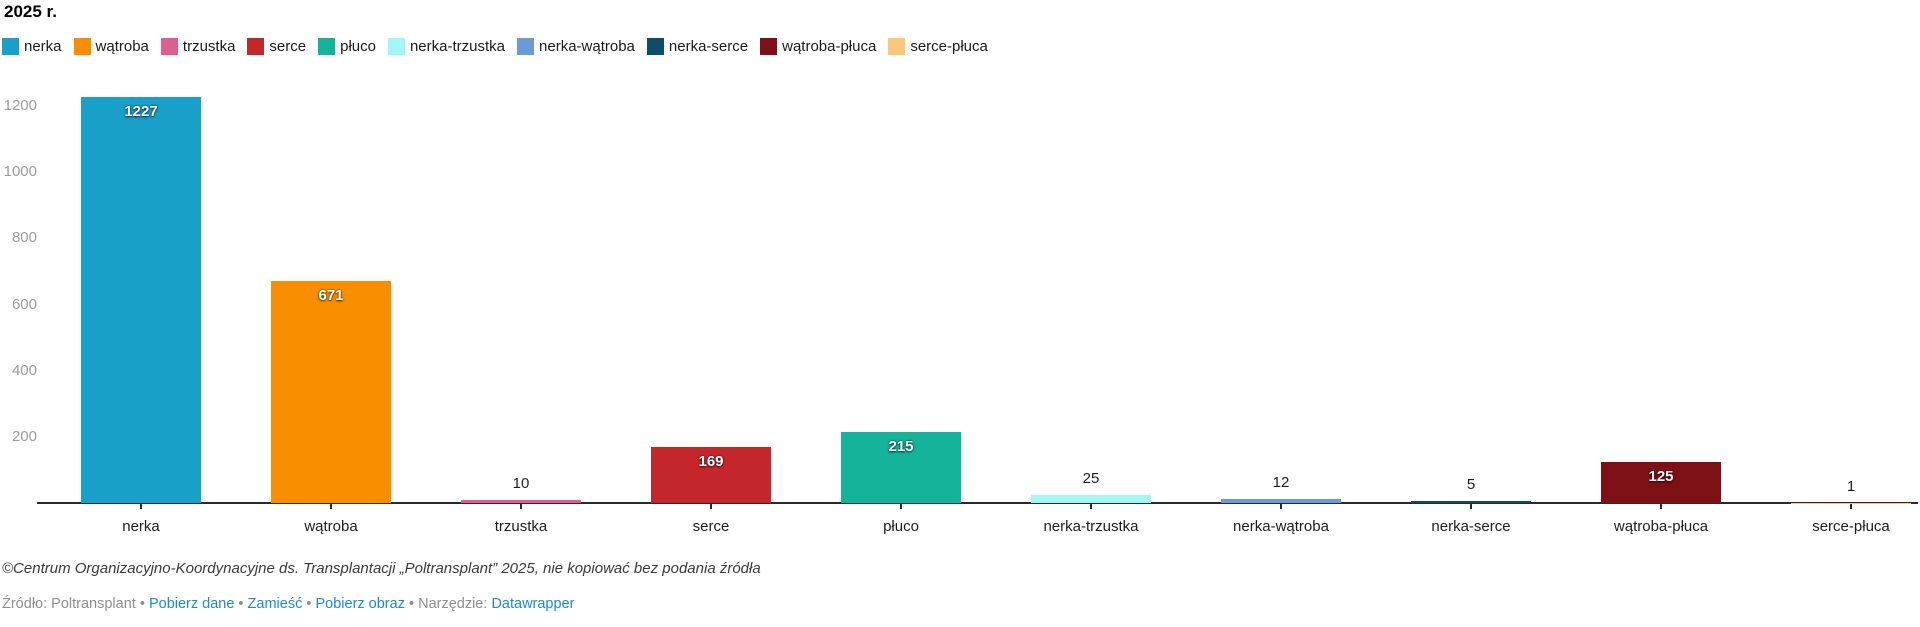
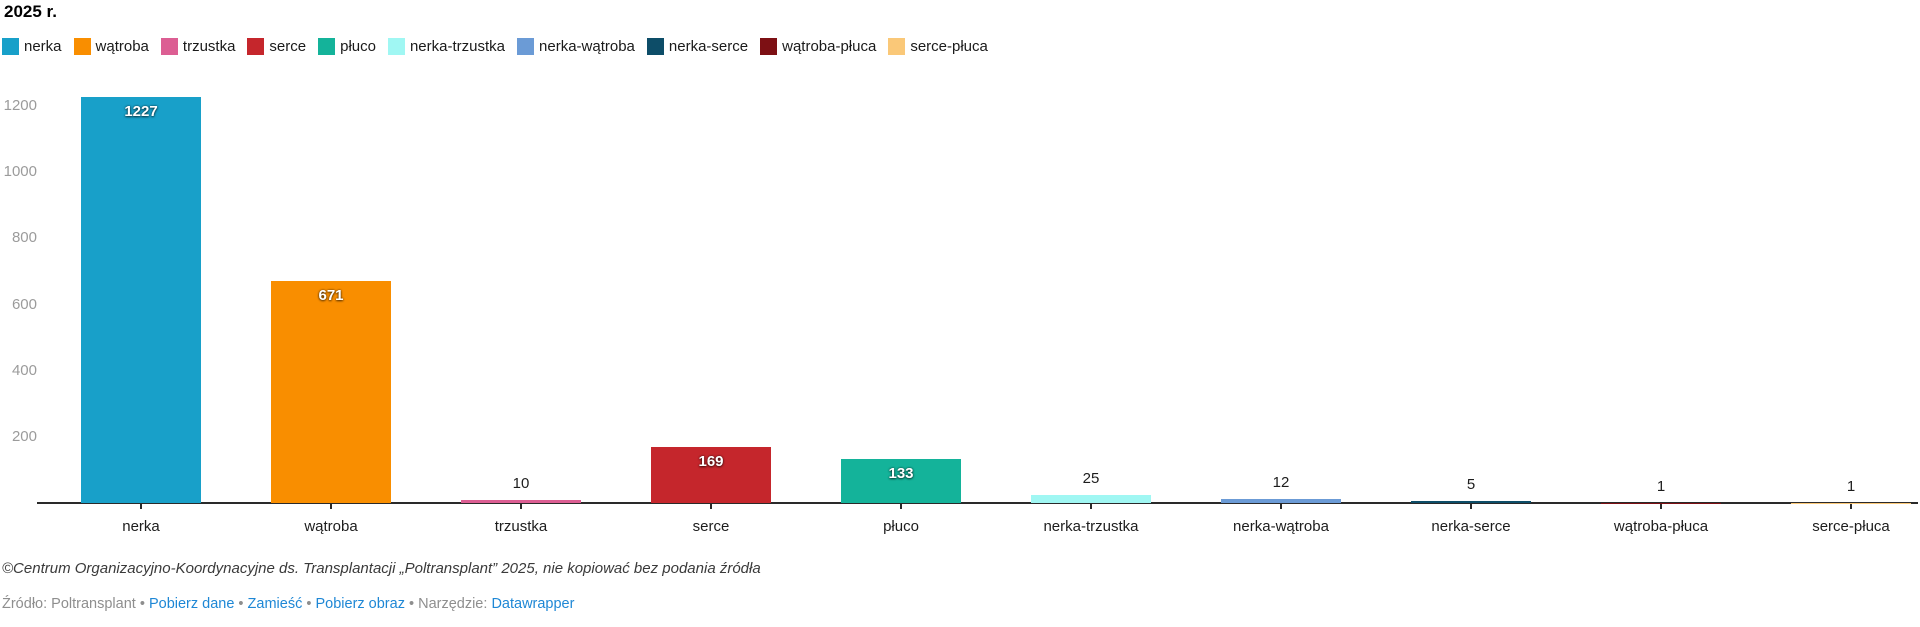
płuco: 215 -> 133
wątroba-płuca: 125 -> 1
